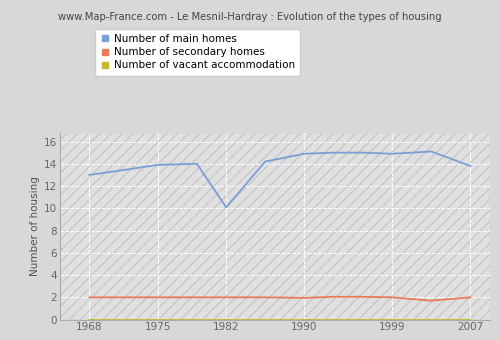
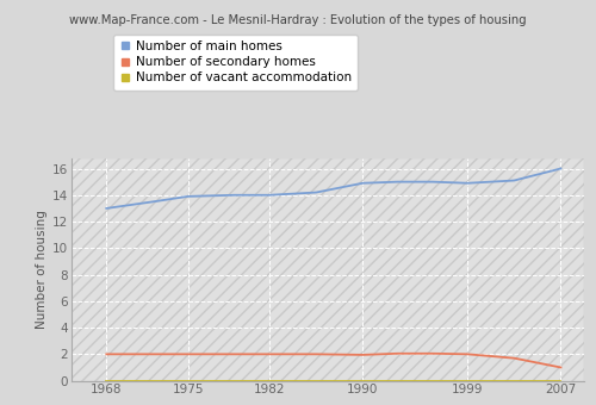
Number of main homes/1982: 10.1 -> 14.0
Number of main homes/2007: 13.8 -> 16.0
Number of secondary homes/2007: 2.0 -> 1.0
